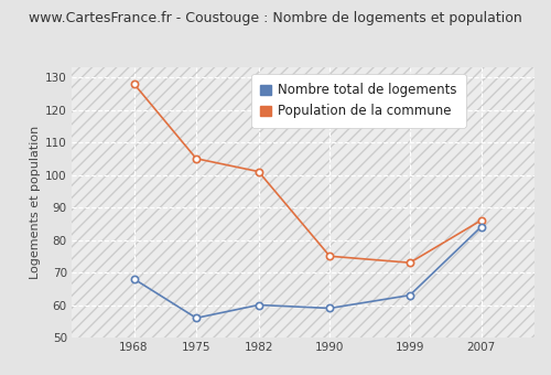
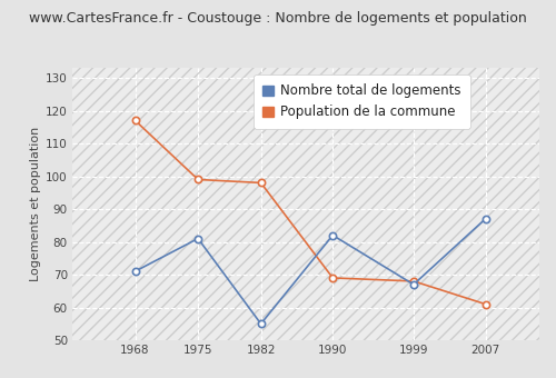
Nombre total de logements/1968: 68 -> 71
Population de la commune/1968: 128 -> 117
Nombre total de logements/1975: 56 -> 81
Population de la commune/1975: 105 -> 99
Nombre total de logements/1982: 60 -> 55
Population de la commune/1982: 101 -> 98
Nombre total de logements/1990: 59 -> 82
Population de la commune/1990: 75 -> 69
Nombre total de logements/1999: 63 -> 67
Population de la commune/1999: 73 -> 68
Nombre total de logements/2007: 84 -> 87
Population de la commune/2007: 86 -> 61
